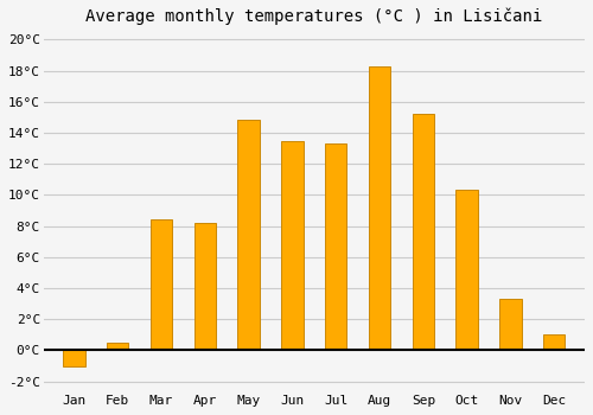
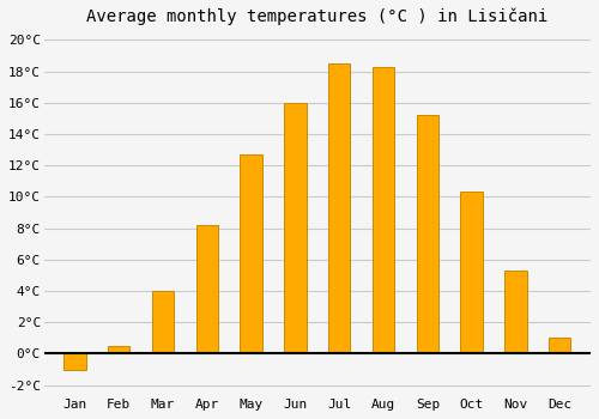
Mar: 8.4°C -> 4.0°C
May: 14.8°C -> 12.7°C
Jun: 13.5°C -> 16.0°C
Jul: 13.3°C -> 18.5°C
Nov: 3.3°C -> 5.3°C
